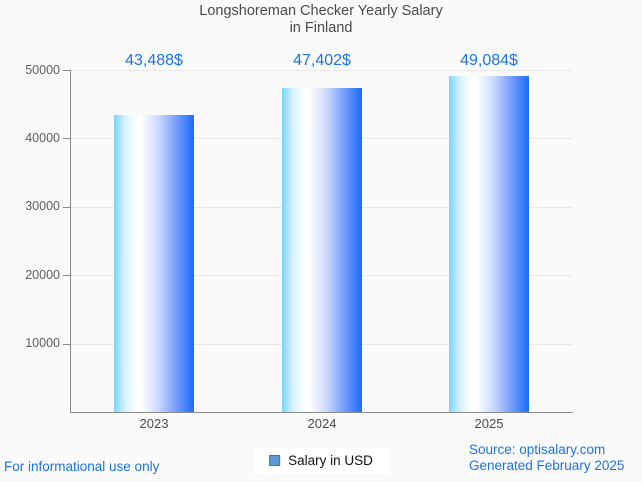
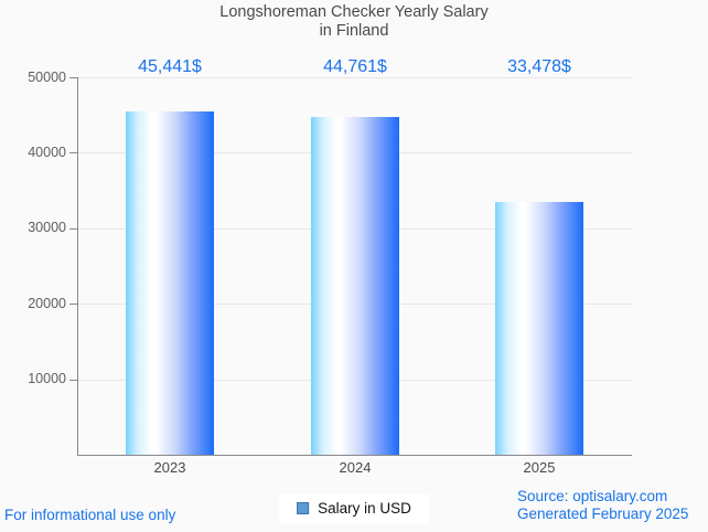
2023: 43,488 -> 45,441
2024: 47,402 -> 44,761
2025: 49,084 -> 33,478
